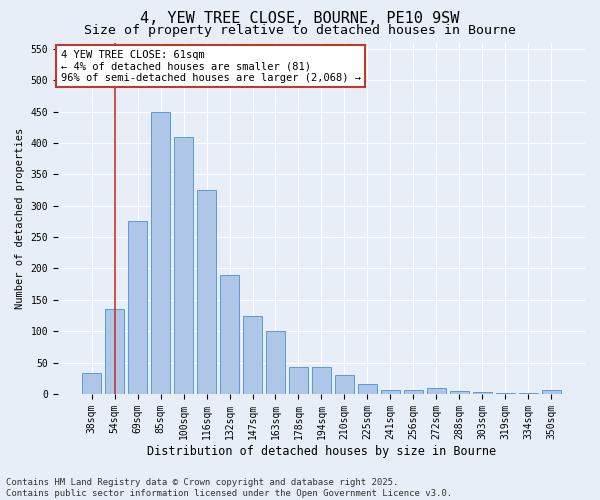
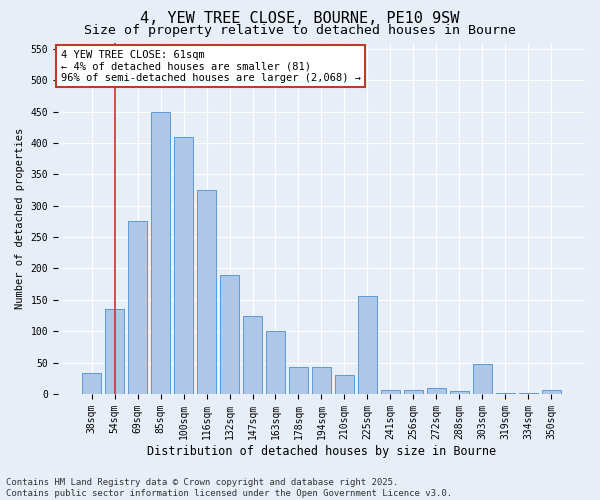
225sqm: 16 -> 156
303sqm: 3 -> 48
